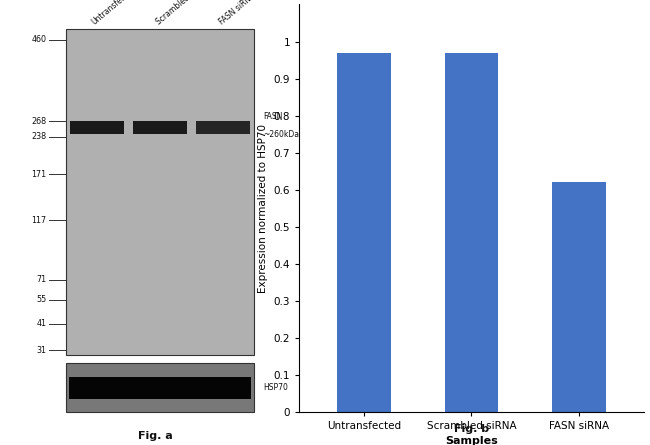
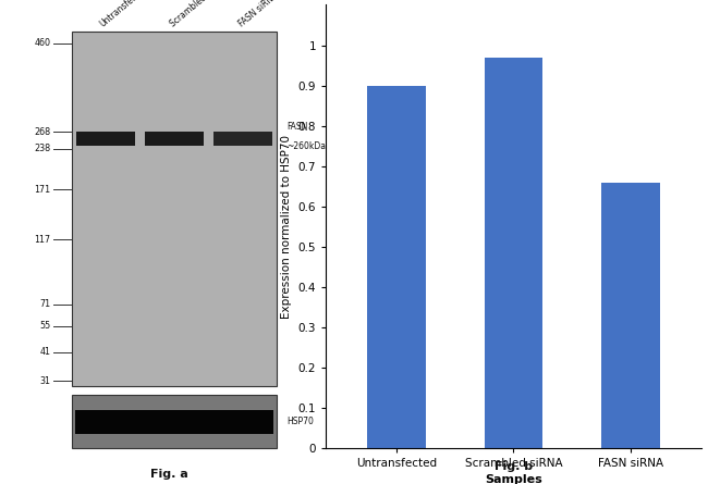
Untransfected: 0.97 -> 0.90
FASN siRNA: 0.62 -> 0.66
